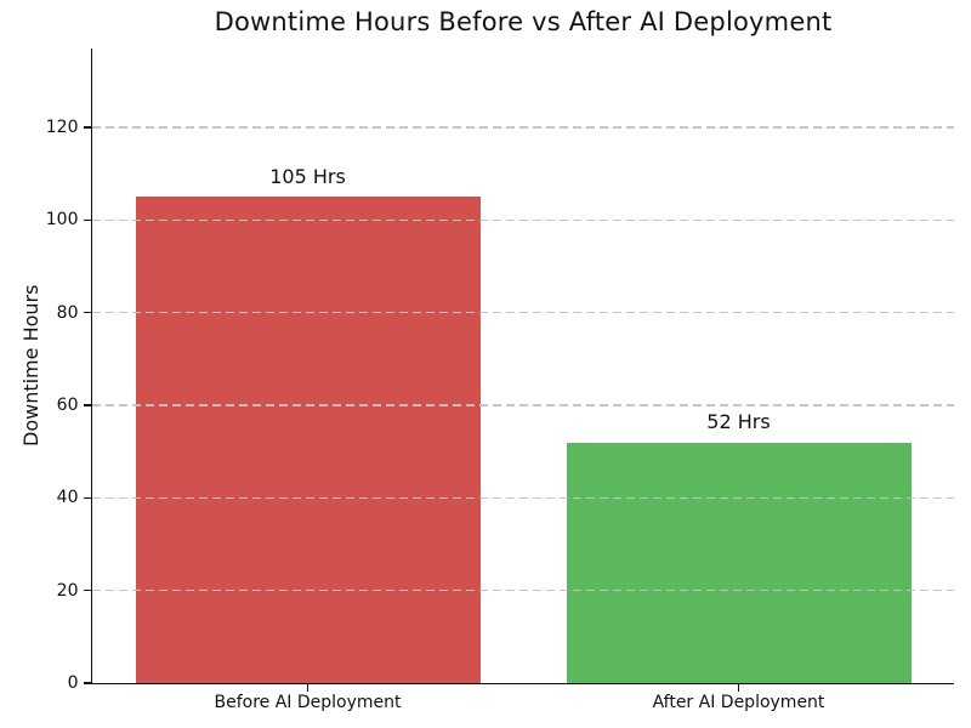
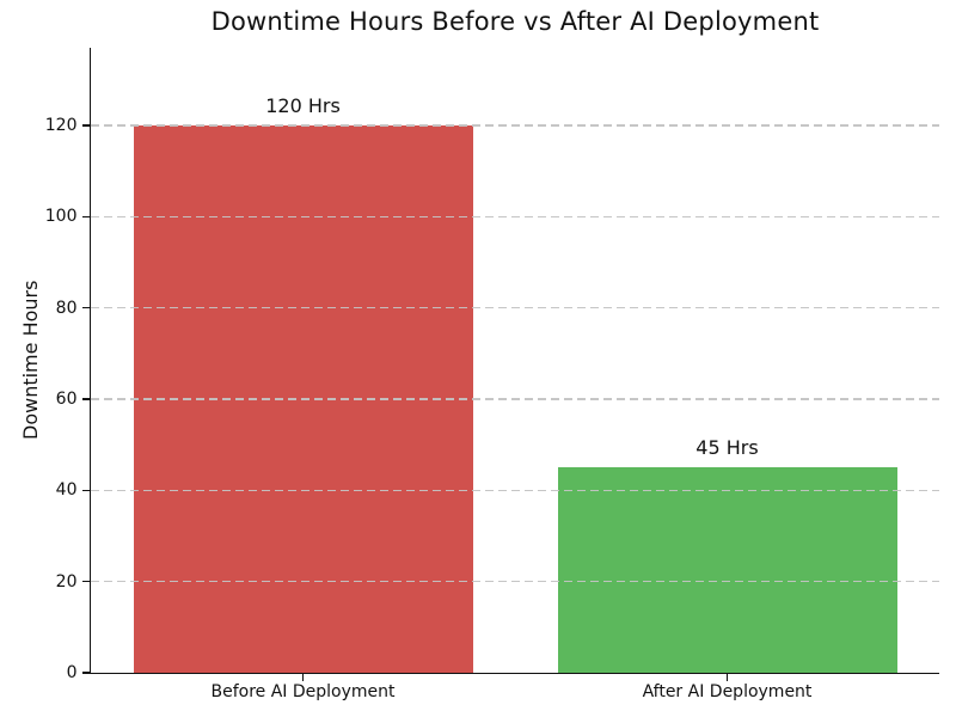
Before AI Deployment: 105 -> 120
After AI Deployment: 52 -> 45
